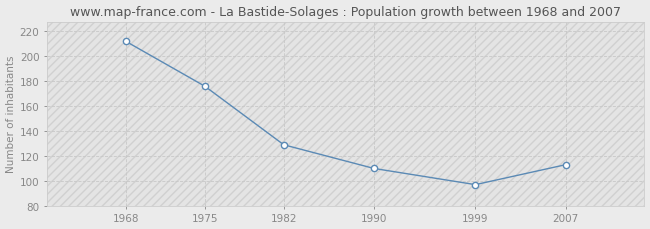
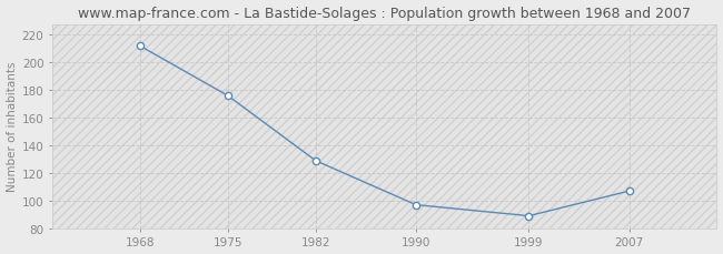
1990: 110 -> 97
1999: 97 -> 89
2007: 113 -> 107
